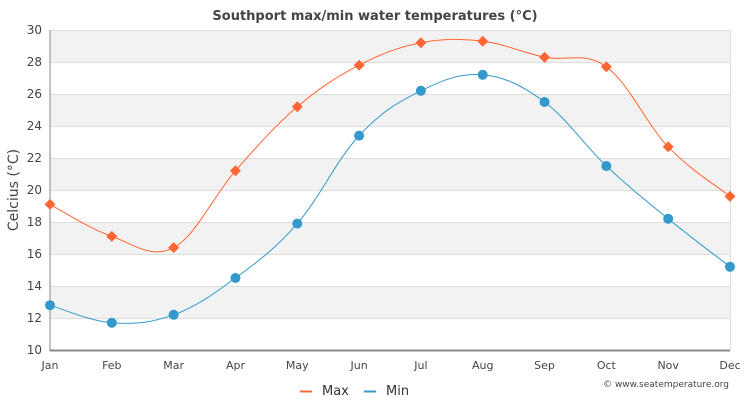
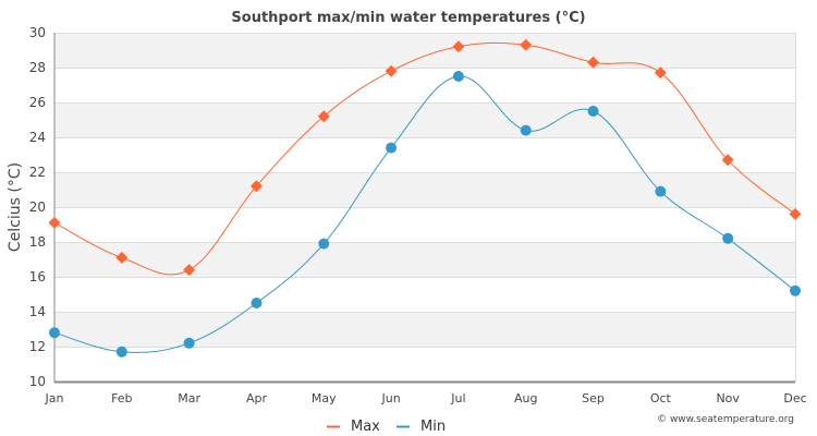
Min/Jul: 26.2 -> 27.5
Min/Aug: 27.2 -> 24.4
Min/Oct: 21.5 -> 20.9
